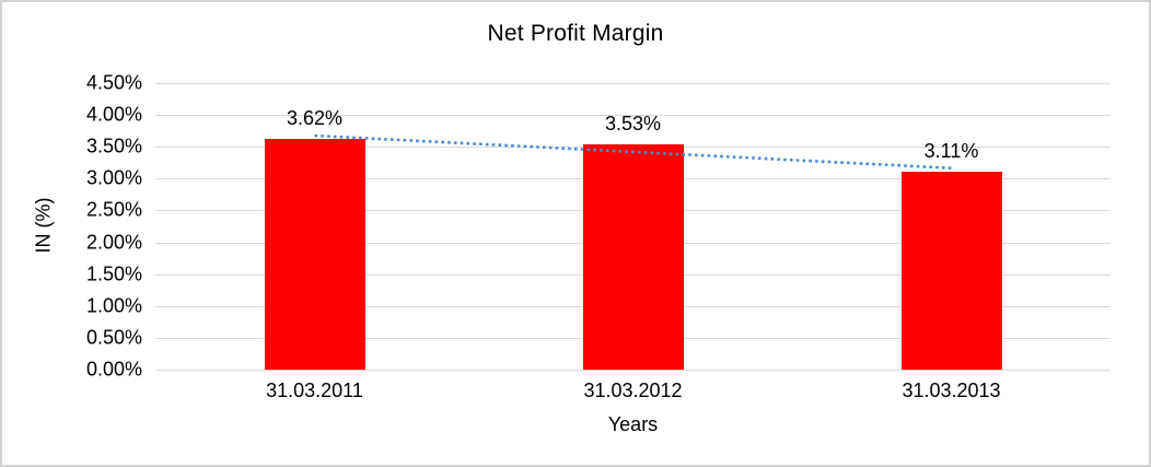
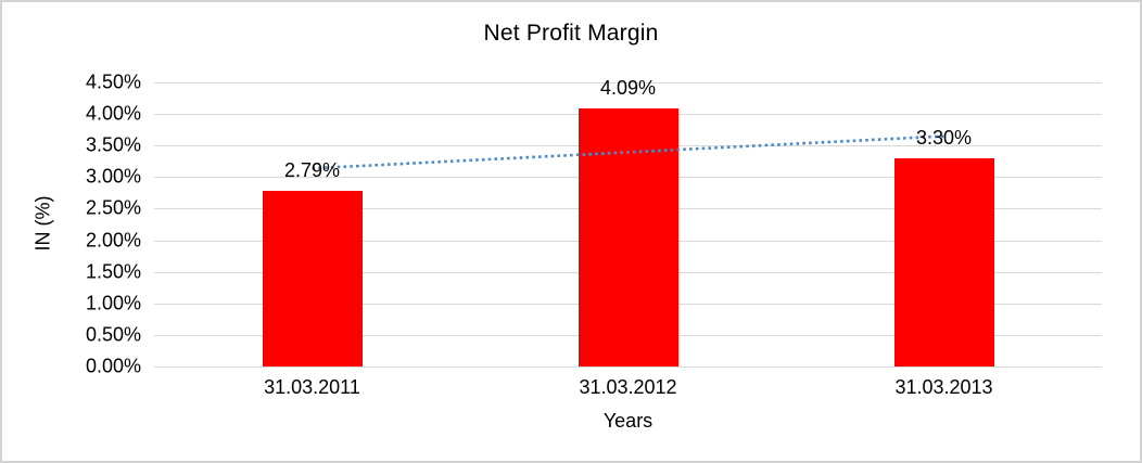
31.03.2011: 3.62% -> 2.79%
31.03.2012: 3.53% -> 4.09%
31.03.2013: 3.11% -> 3.30%
